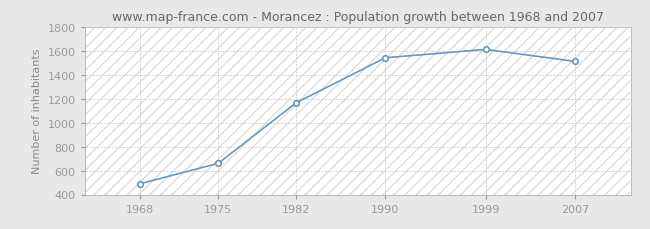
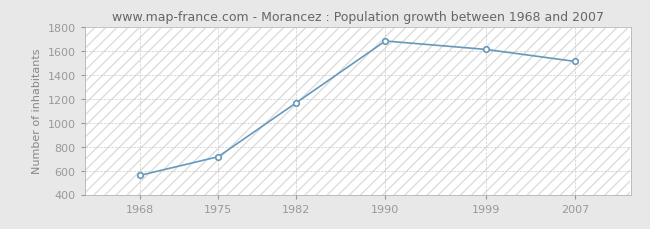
1968: 490 -> 560
1975: 660 -> 720
1990: 1540 -> 1680
